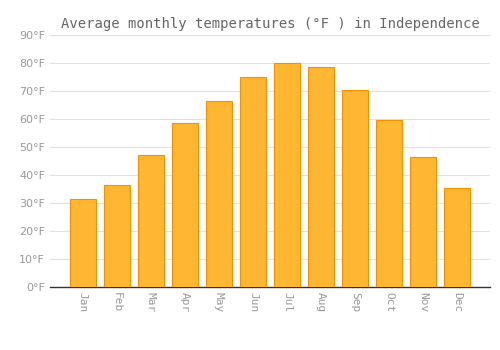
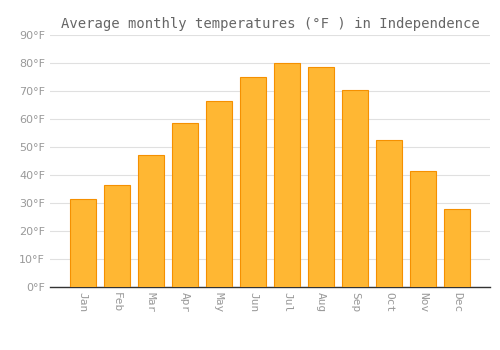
Oct: 59.5°F -> 52.5°F
Nov: 46.5°F -> 41.5°F
Dec: 35.5°F -> 28.0°F
